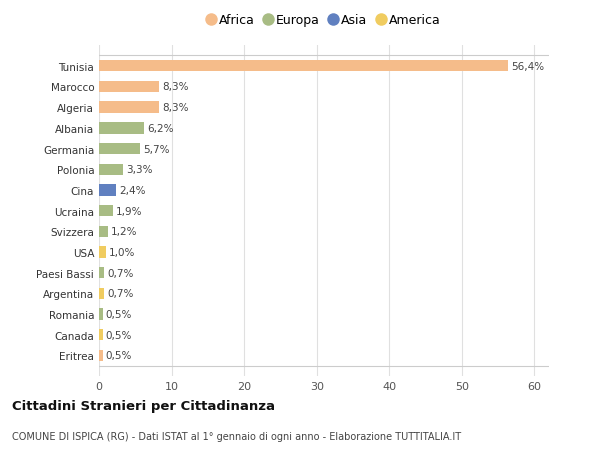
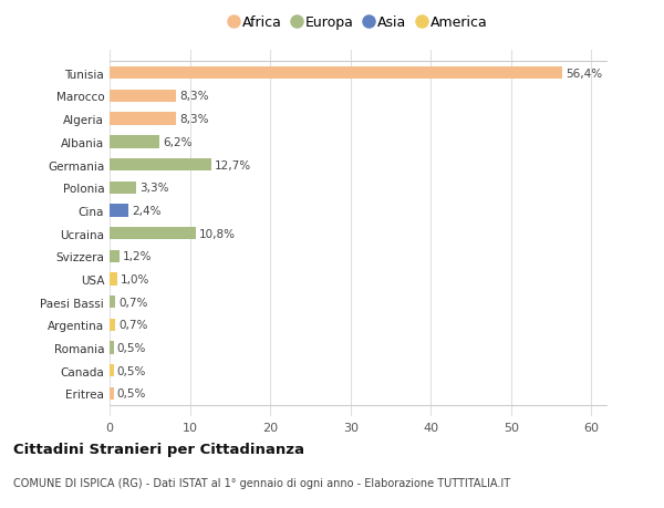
Germania: 5,7% -> 12,7%
Ucraina: 1,9% -> 10,8%
